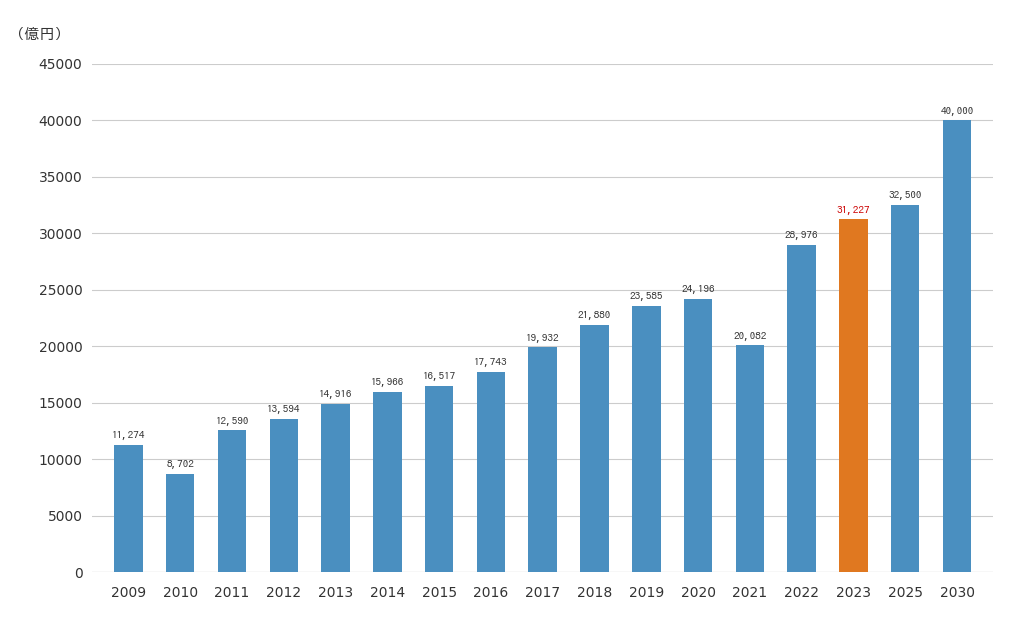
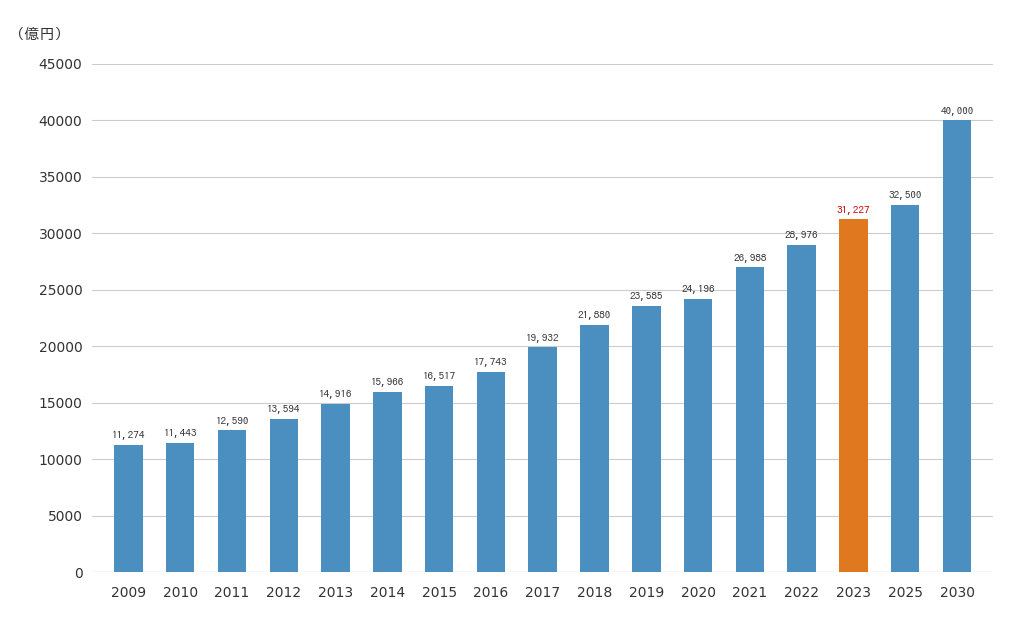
2010: 8,702 -> 11,443
2021: 20,082 -> 26,988
